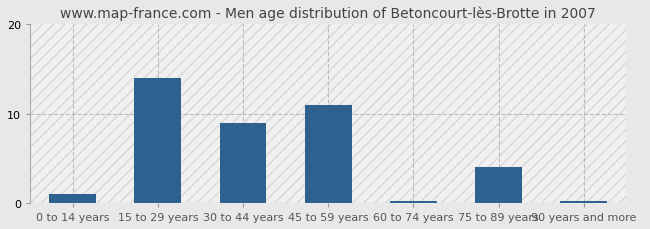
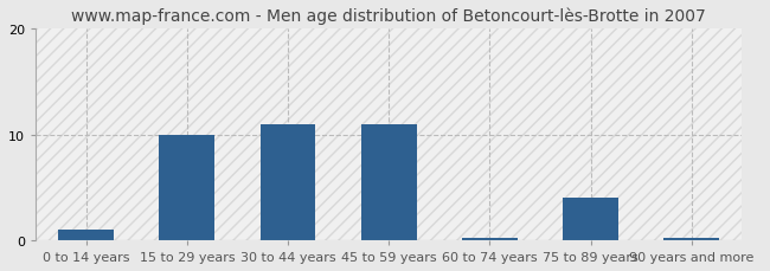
15 to 29 years: 14.0 -> 10.0
30 to 44 years: 9.0 -> 11.0
